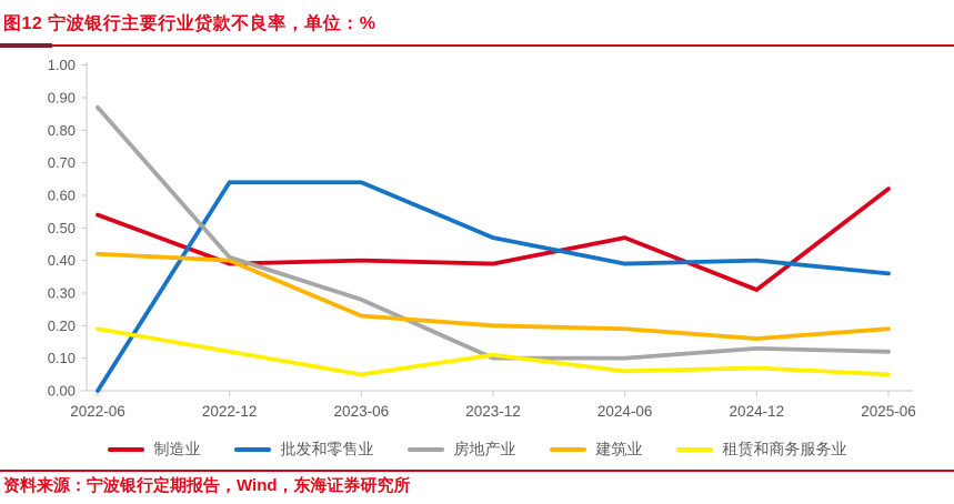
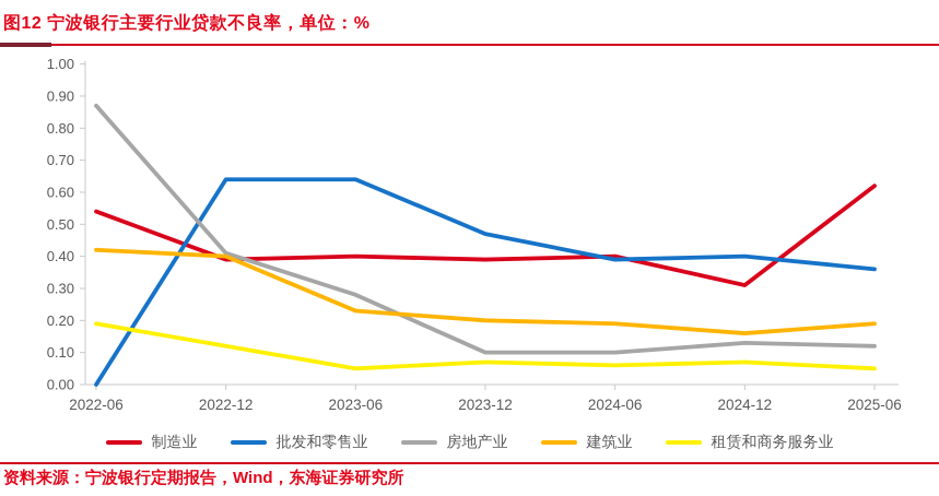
租赁和商务服务业/2023-12: 0.11 -> 0.07
制造业/2024-06: 0.47 -> 0.40
